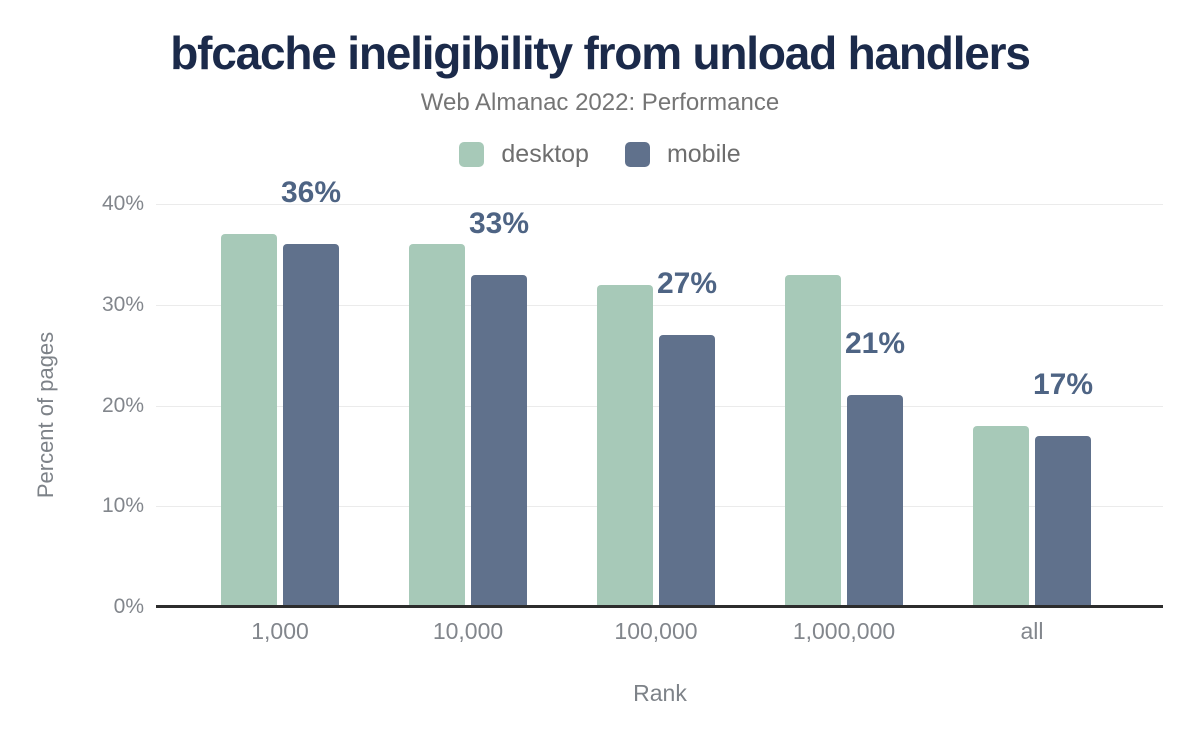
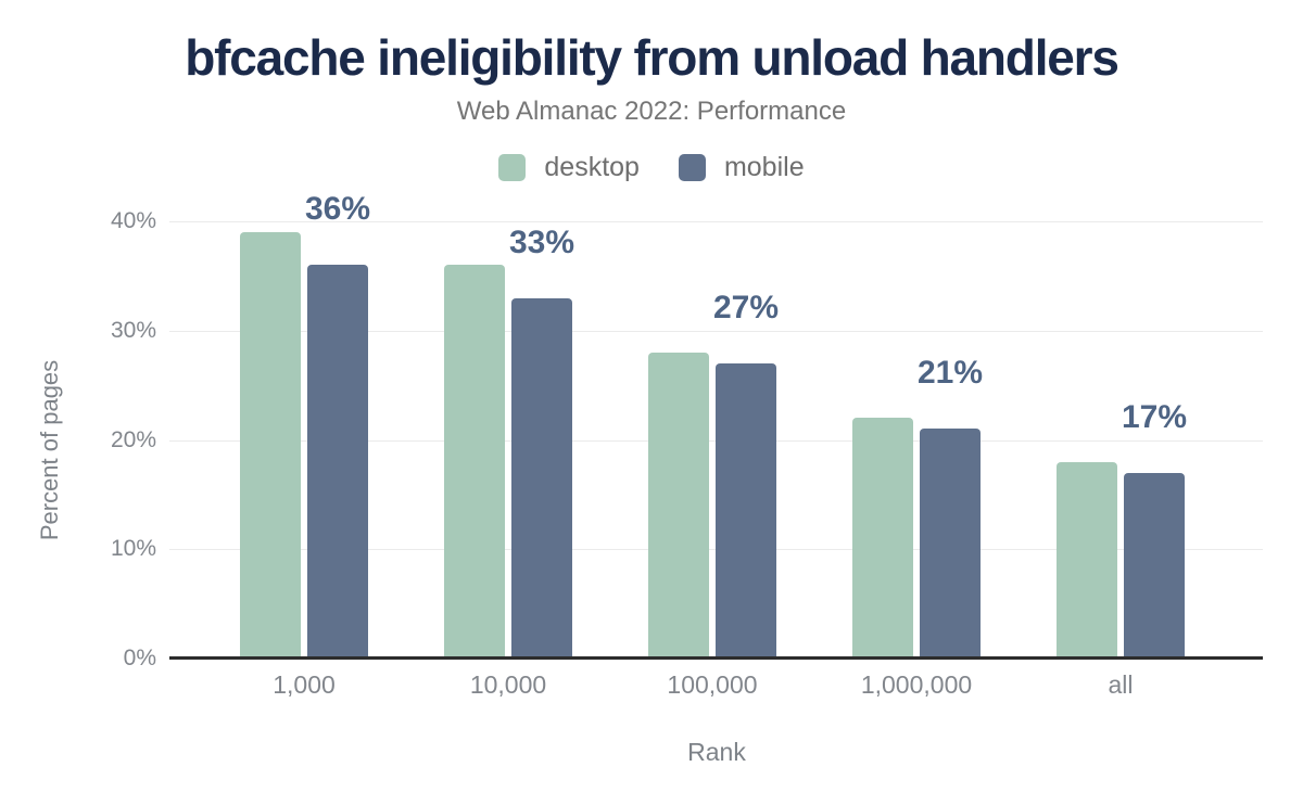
desktop/1,000: 37% -> 39%
desktop/100,000: 32% -> 28%
desktop/1,000,000: 33% -> 22%
